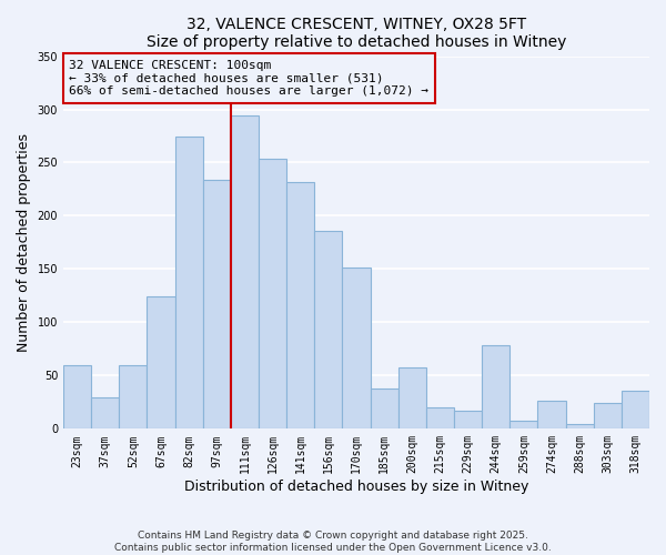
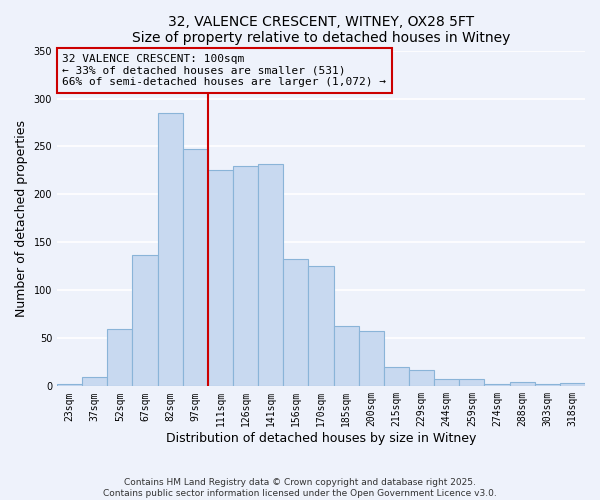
23sqm: 60 -> 2
37sqm: 30 -> 10
67sqm: 124 -> 137
82sqm: 274 -> 285
97sqm: 234 -> 247
111sqm: 294 -> 225
126sqm: 254 -> 230
156sqm: 186 -> 133
170sqm: 152 -> 125
185sqm: 38 -> 63
244sqm: 78 -> 8
274sqm: 26 -> 2
303sqm: 24 -> 2
318sqm: 36 -> 3
